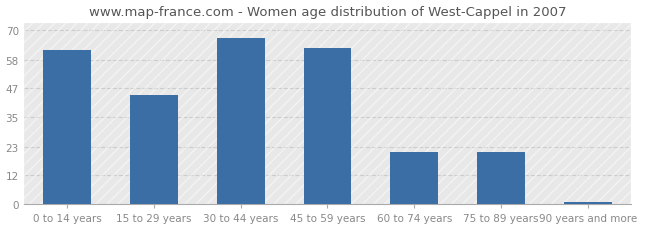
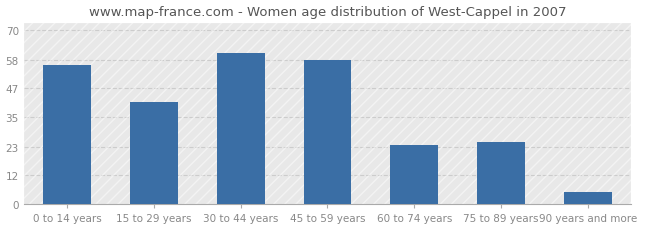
0 to 14 years: 62 -> 56
15 to 29 years: 44 -> 41
30 to 44 years: 67 -> 61
45 to 59 years: 63 -> 58
60 to 74 years: 21 -> 24
75 to 89 years: 21 -> 25
90 years and more: 1 -> 5
